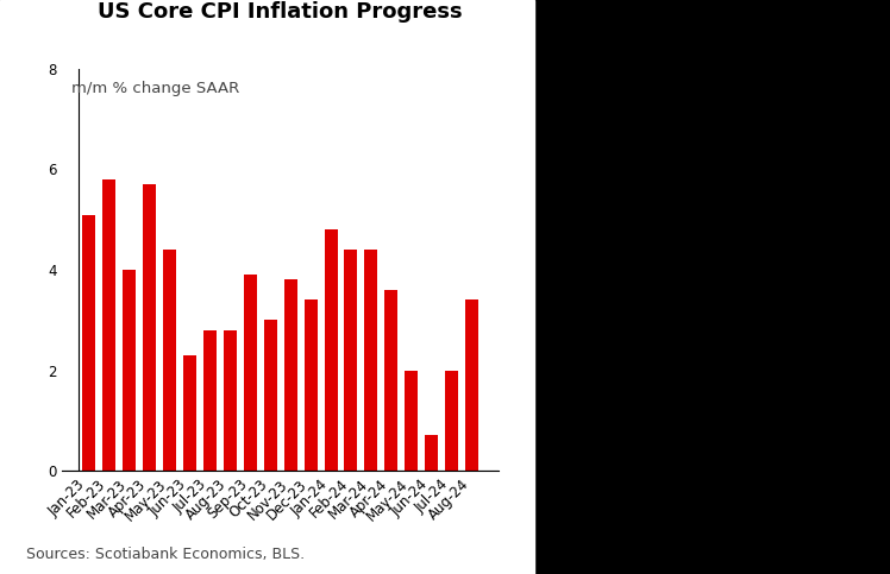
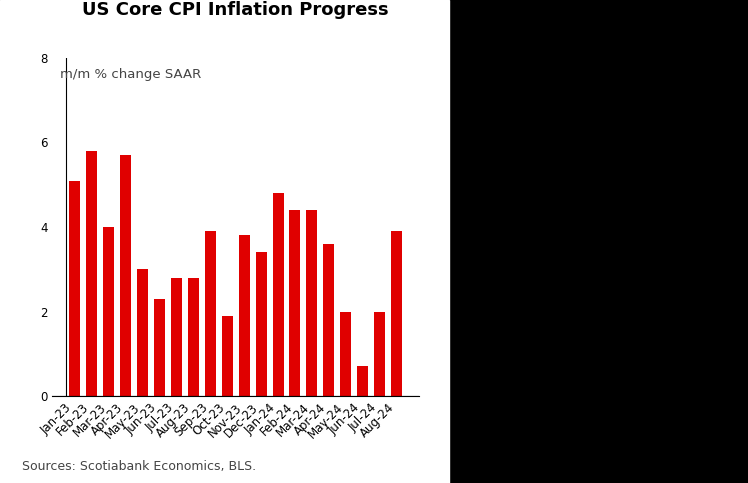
May-23: 4.4 -> 3.0
Oct-23: 3.0 -> 1.9
Aug-24: 3.4 -> 3.9
